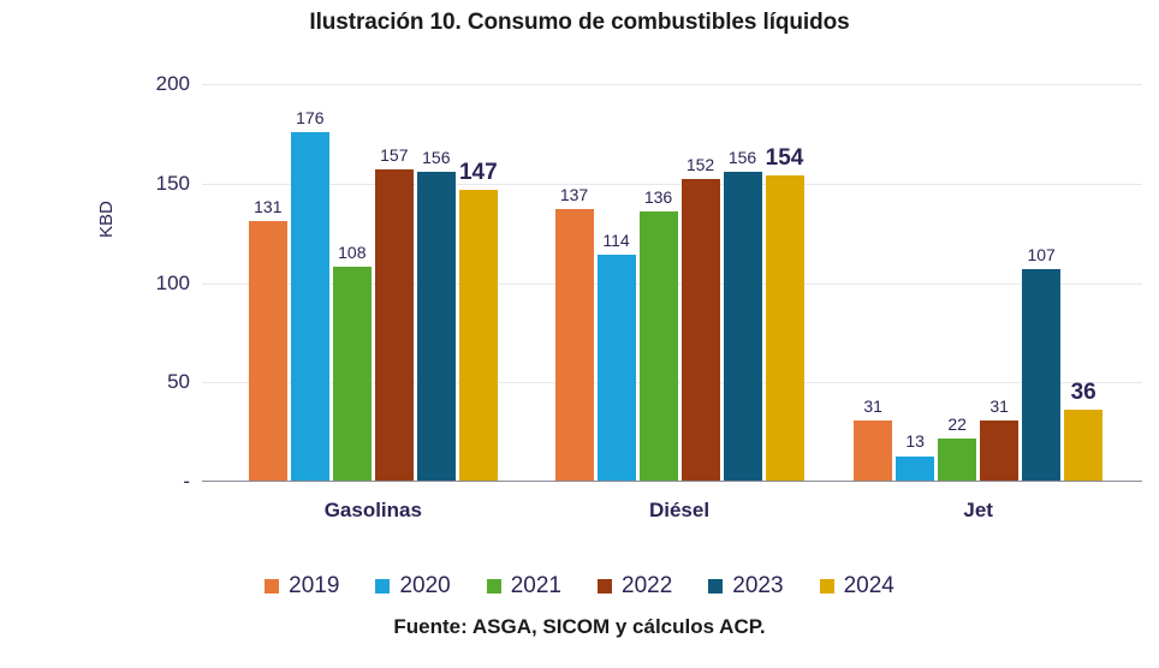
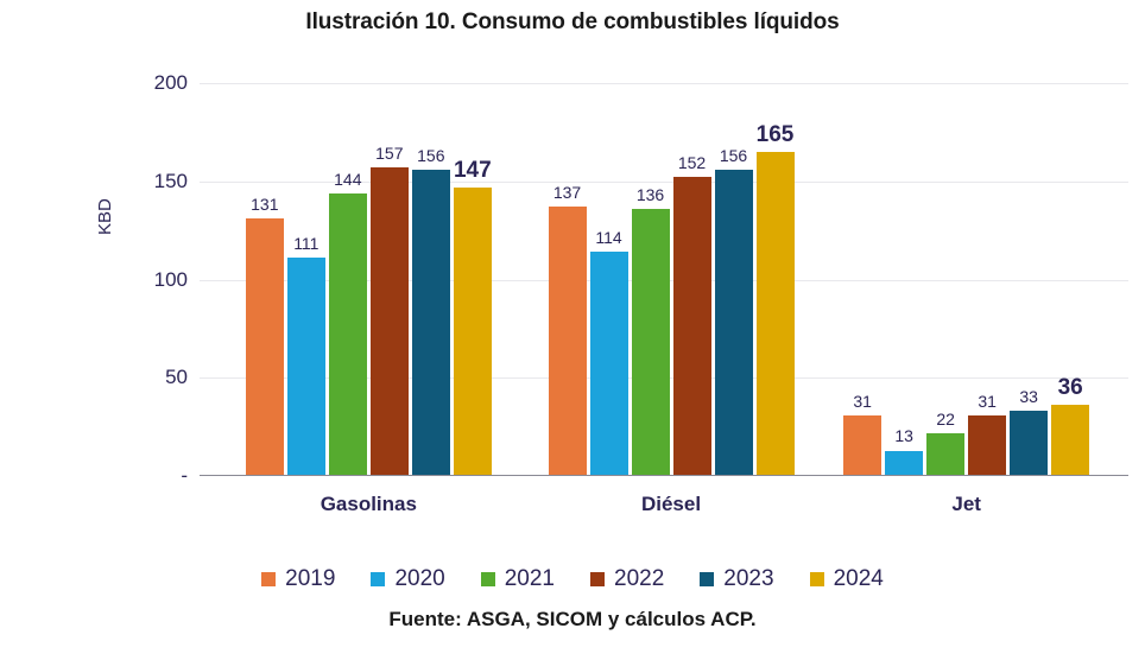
2020/Gasolinas: 176 -> 111
2021/Gasolinas: 108 -> 144
2024/Diésel: 154 -> 165
2023/Jet: 107 -> 33
